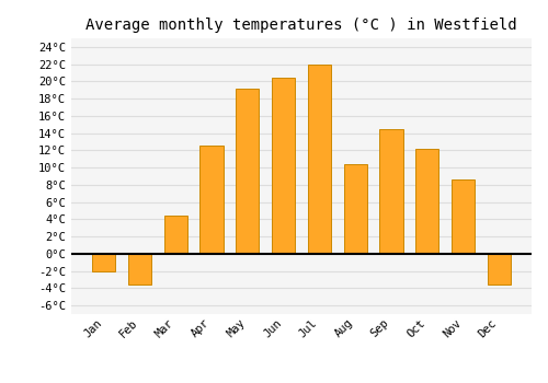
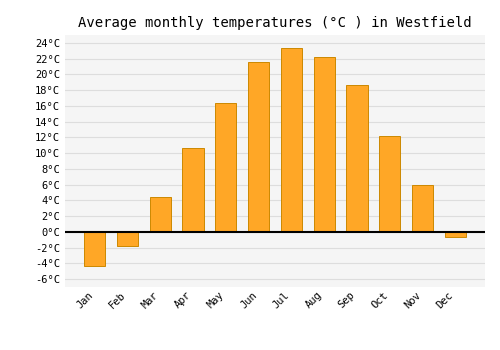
Jan: -2.0°C -> -4.3°C
Feb: -3.6°C -> -1.8°C
Apr: 12.6°C -> 10.6°C
May: 19.2°C -> 16.4°C
Jun: 20.4°C -> 21.6°C
Jul: 22.0°C -> 23.3°C
Aug: 10.4°C -> 22.2°C
Sep: 14.4°C -> 18.7°C
Nov: 8.6°C -> 5.9°C
Dec: -3.6°C -> -0.7°C
